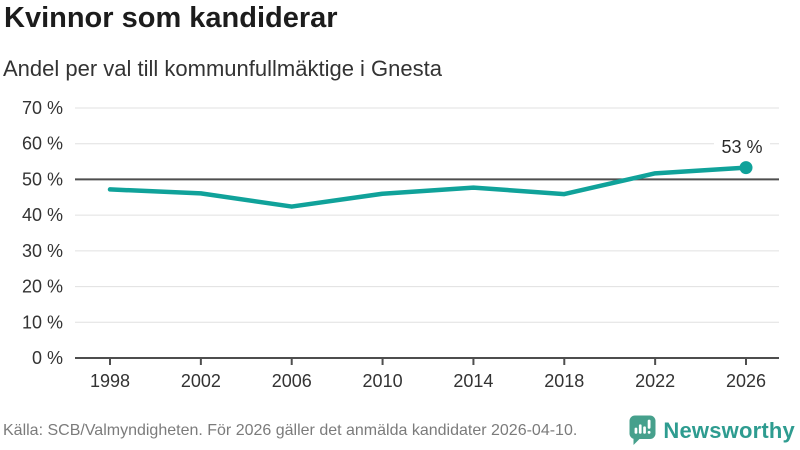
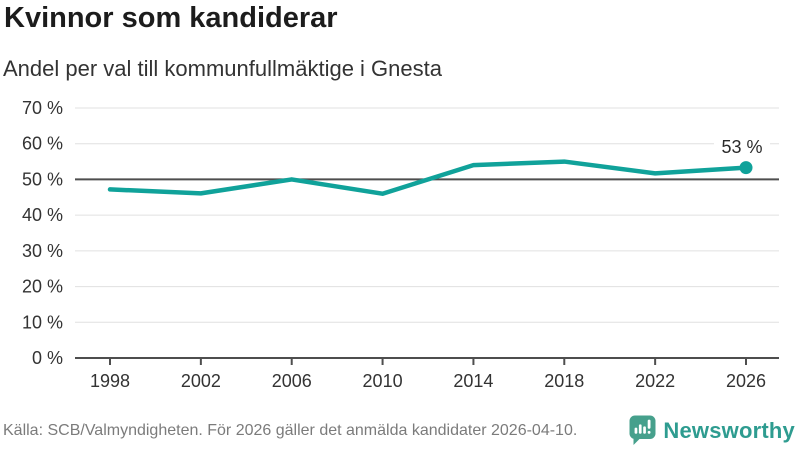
2006: 42% -> 50%
2014: 48% -> 54%
2018: 46% -> 55%
